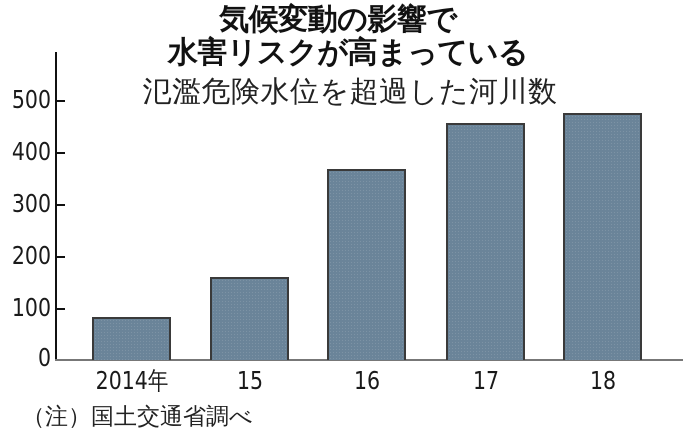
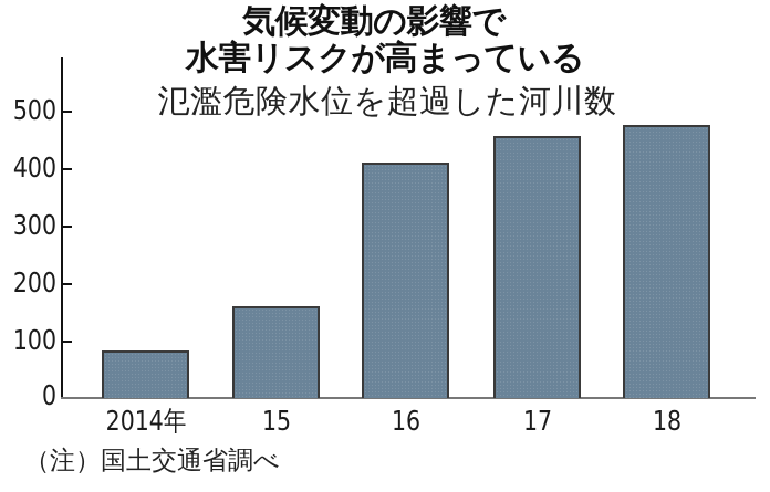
16: 370 -> 410
